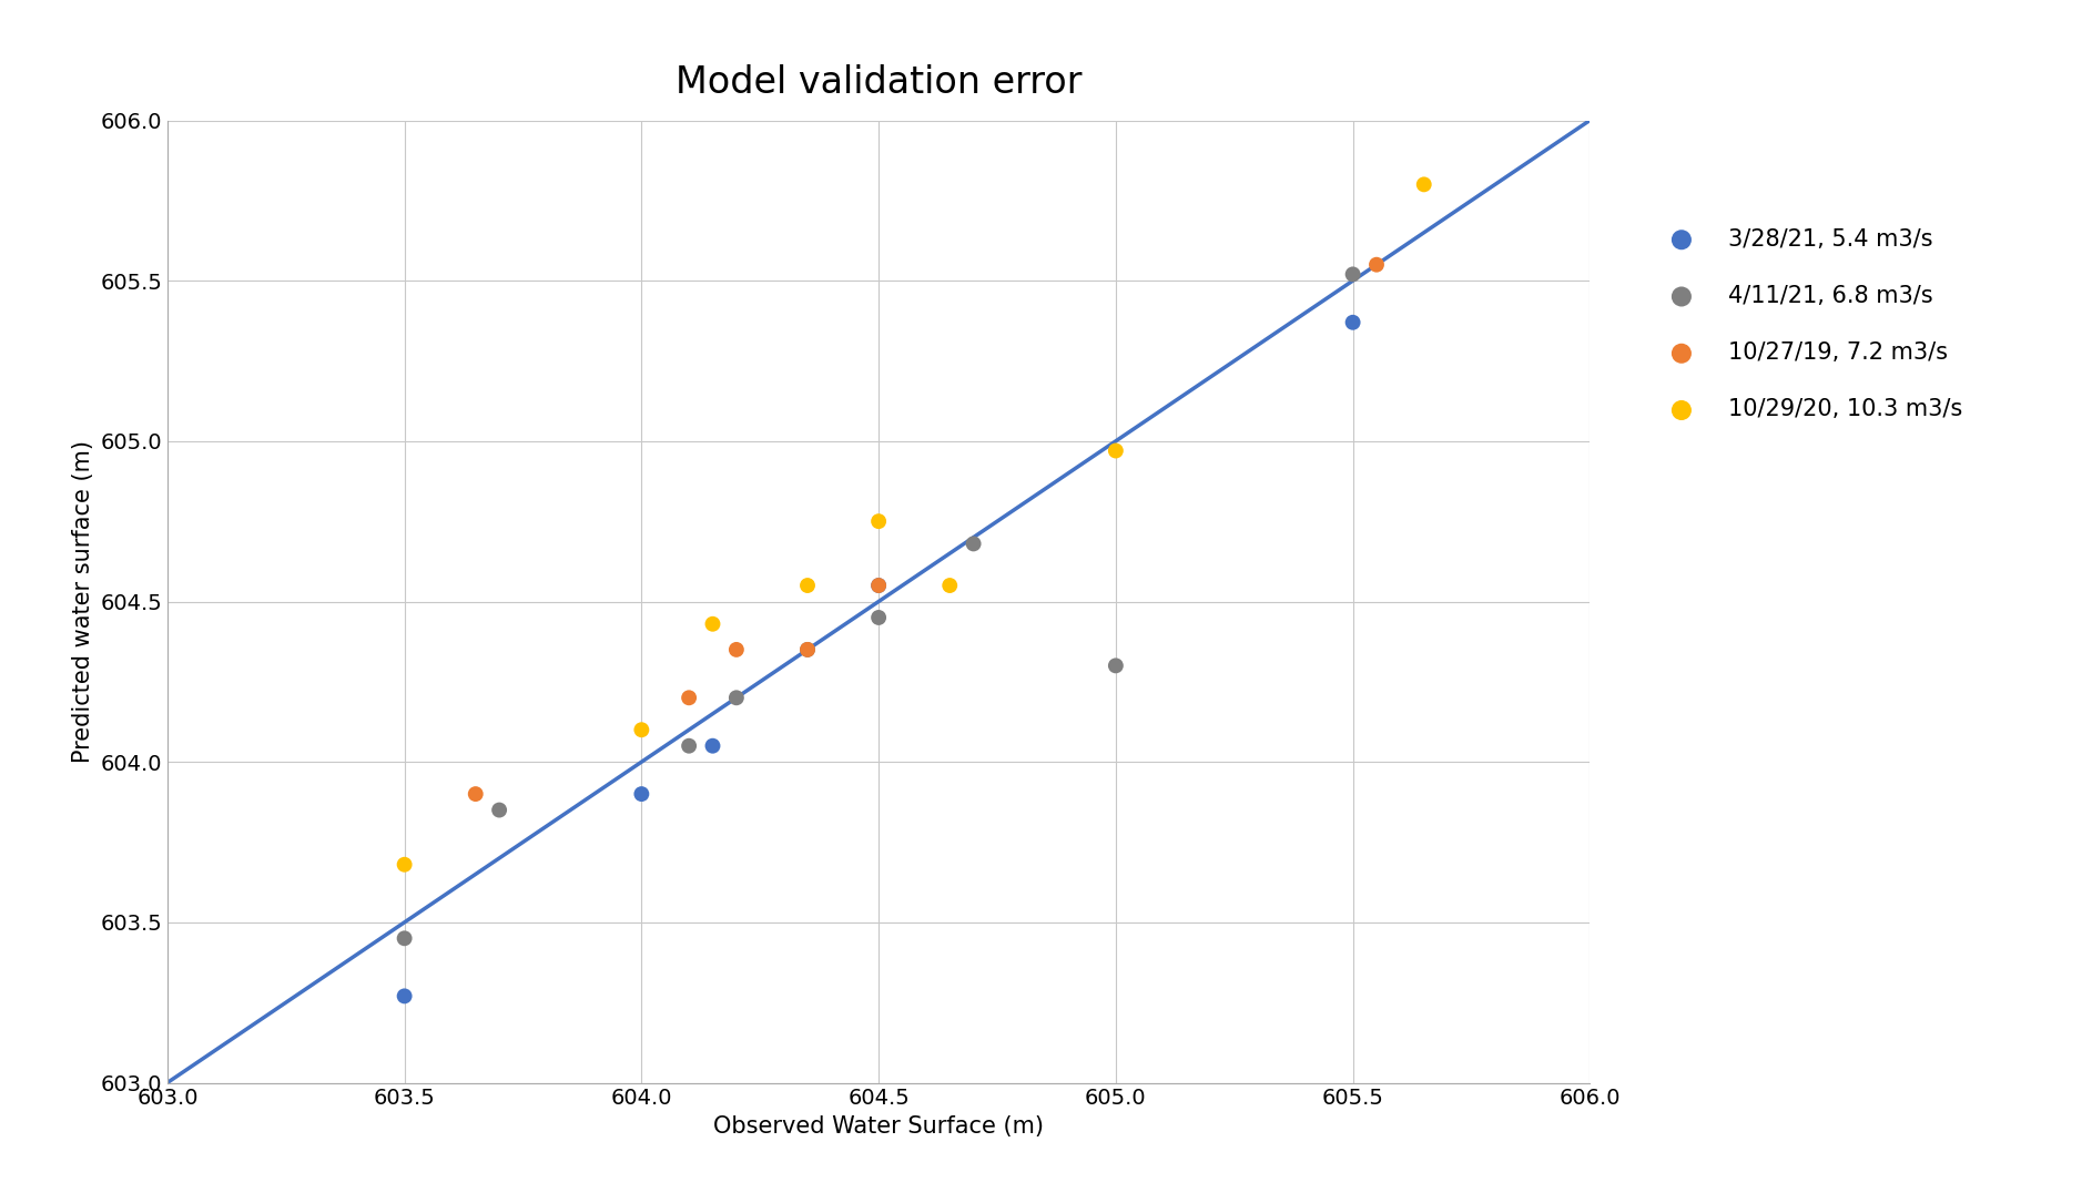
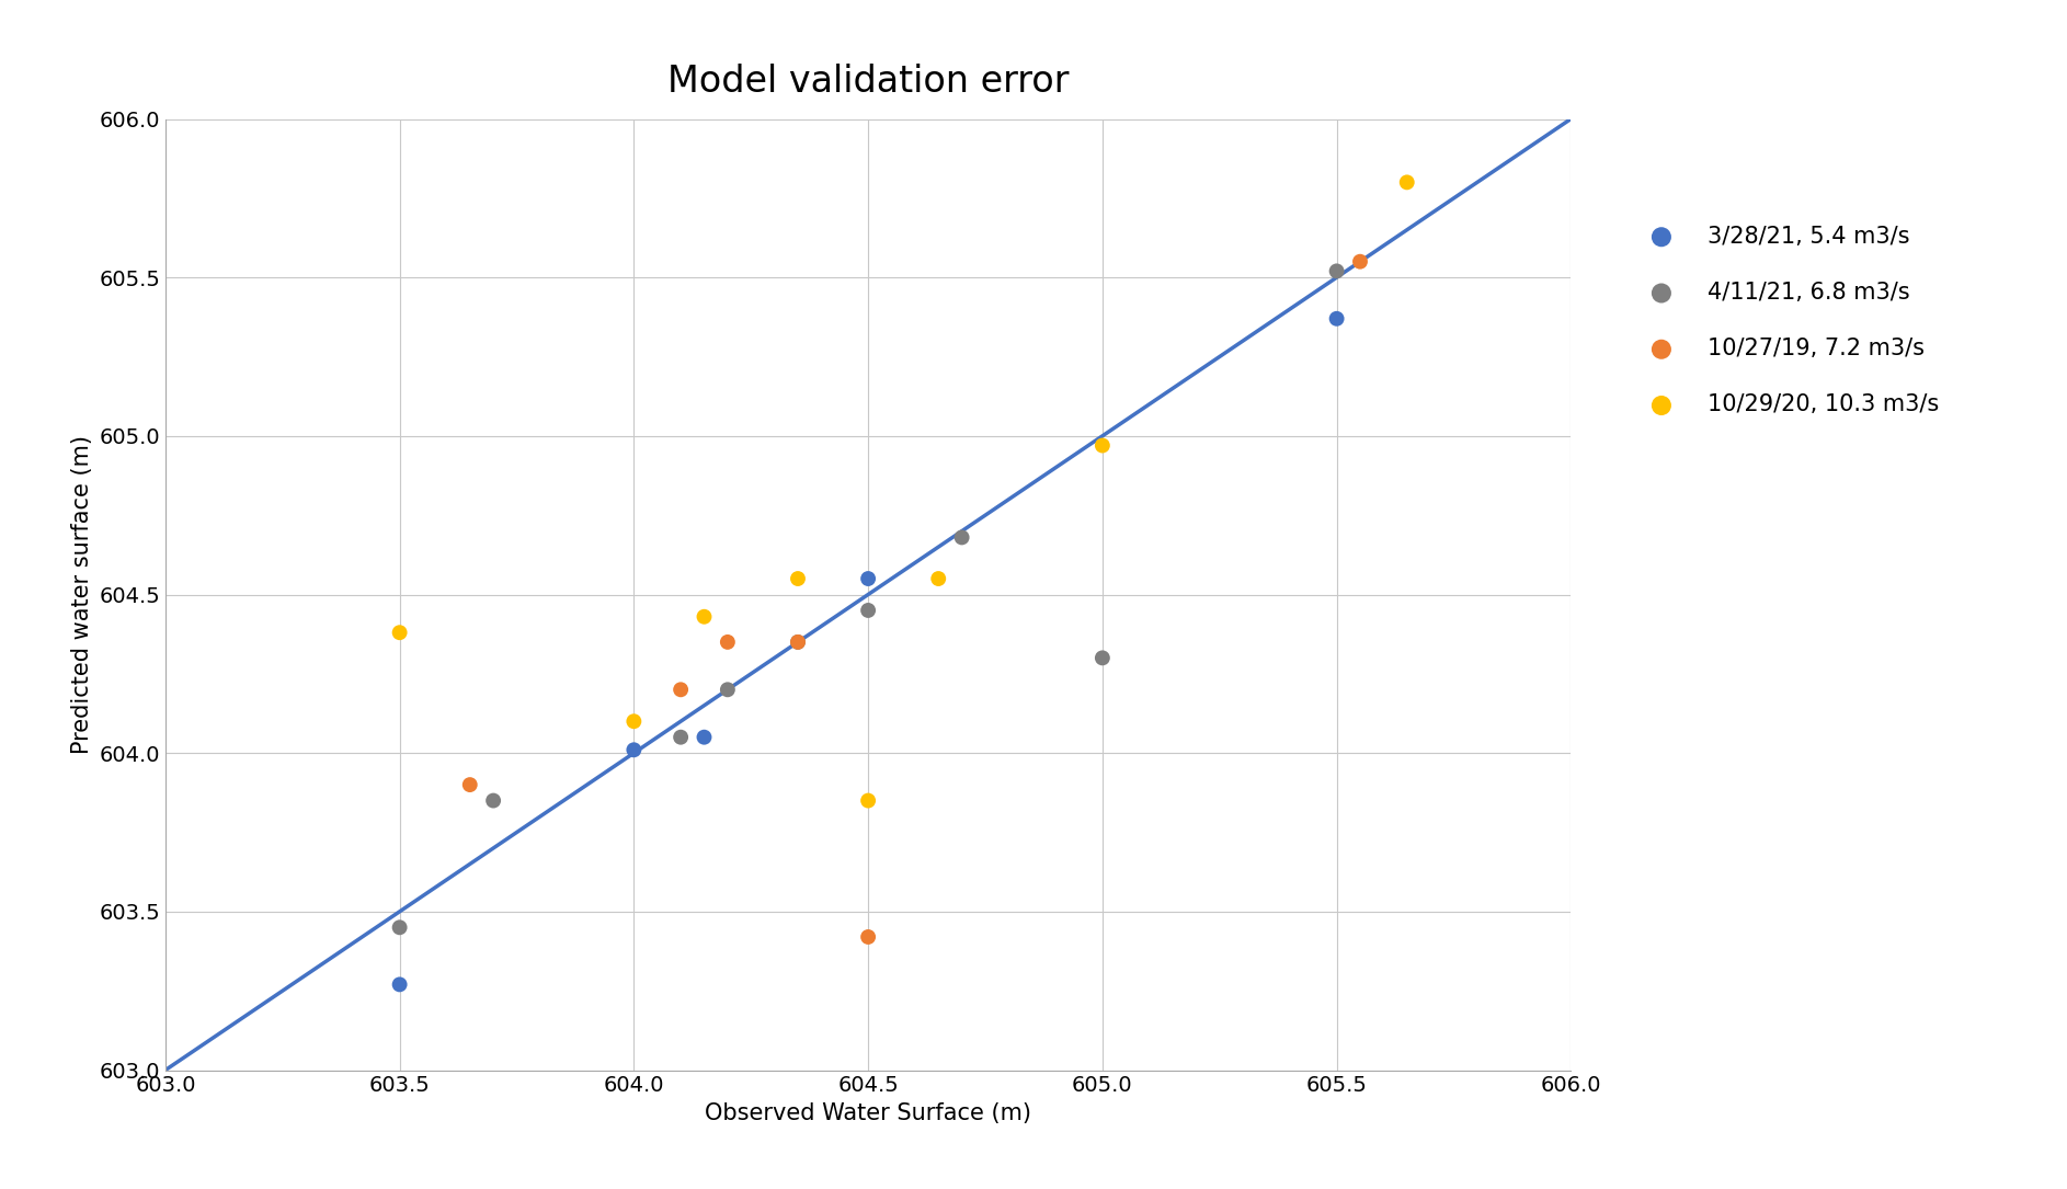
10/29/20, 10.3 m3/s/603.5: 603.68 -> 604.38
3/28/21, 5.4 m3/s/604.0: 603.90 -> 604.01
10/27/19, 7.2 m3/s/604.5: 604.55 -> 603.42
10/29/20, 10.3 m3/s/604.5: 604.75 -> 603.85
